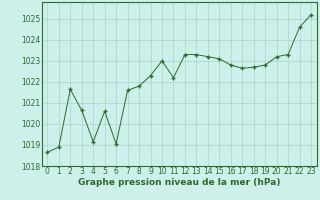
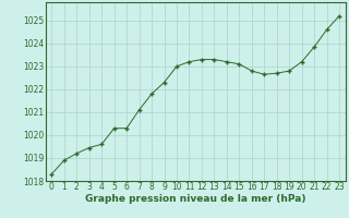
0: 1018.65 -> 1018.30
2: 1021.65 -> 1019.20
3: 1020.65 -> 1019.45
4: 1019.15 -> 1019.60
5: 1020.60 -> 1020.30
6: 1019.05 -> 1020.30
7: 1021.60 -> 1021.10
11: 1022.20 -> 1023.20
21: 1023.30 -> 1023.85
